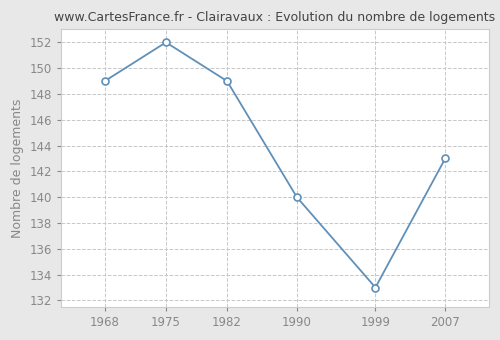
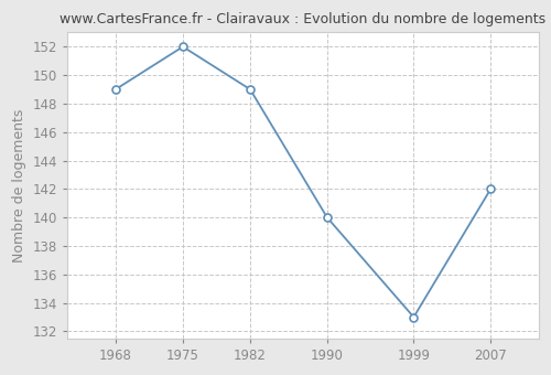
2007: 143 -> 142
